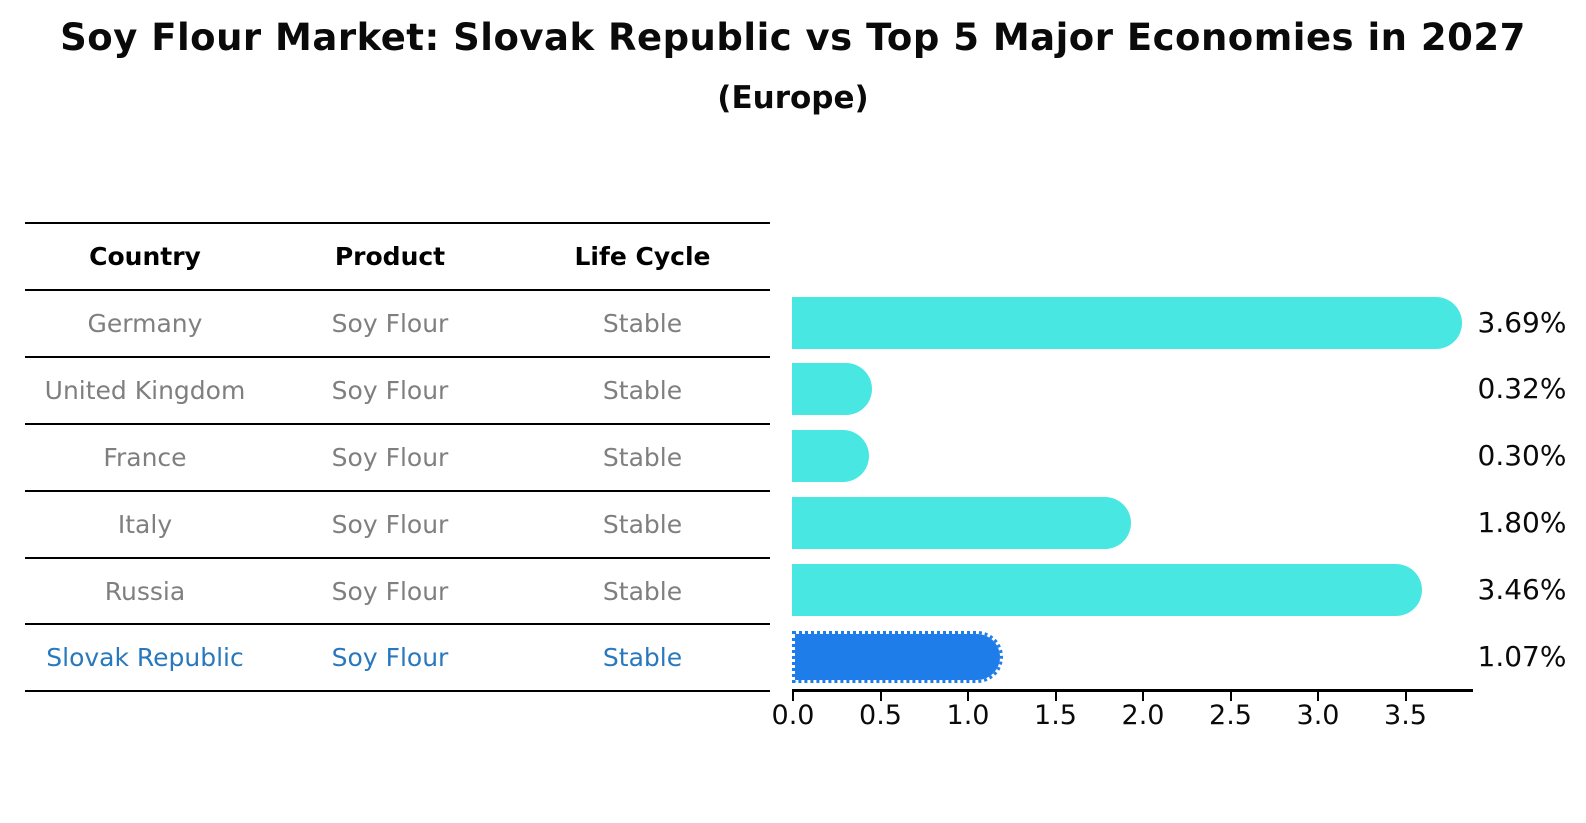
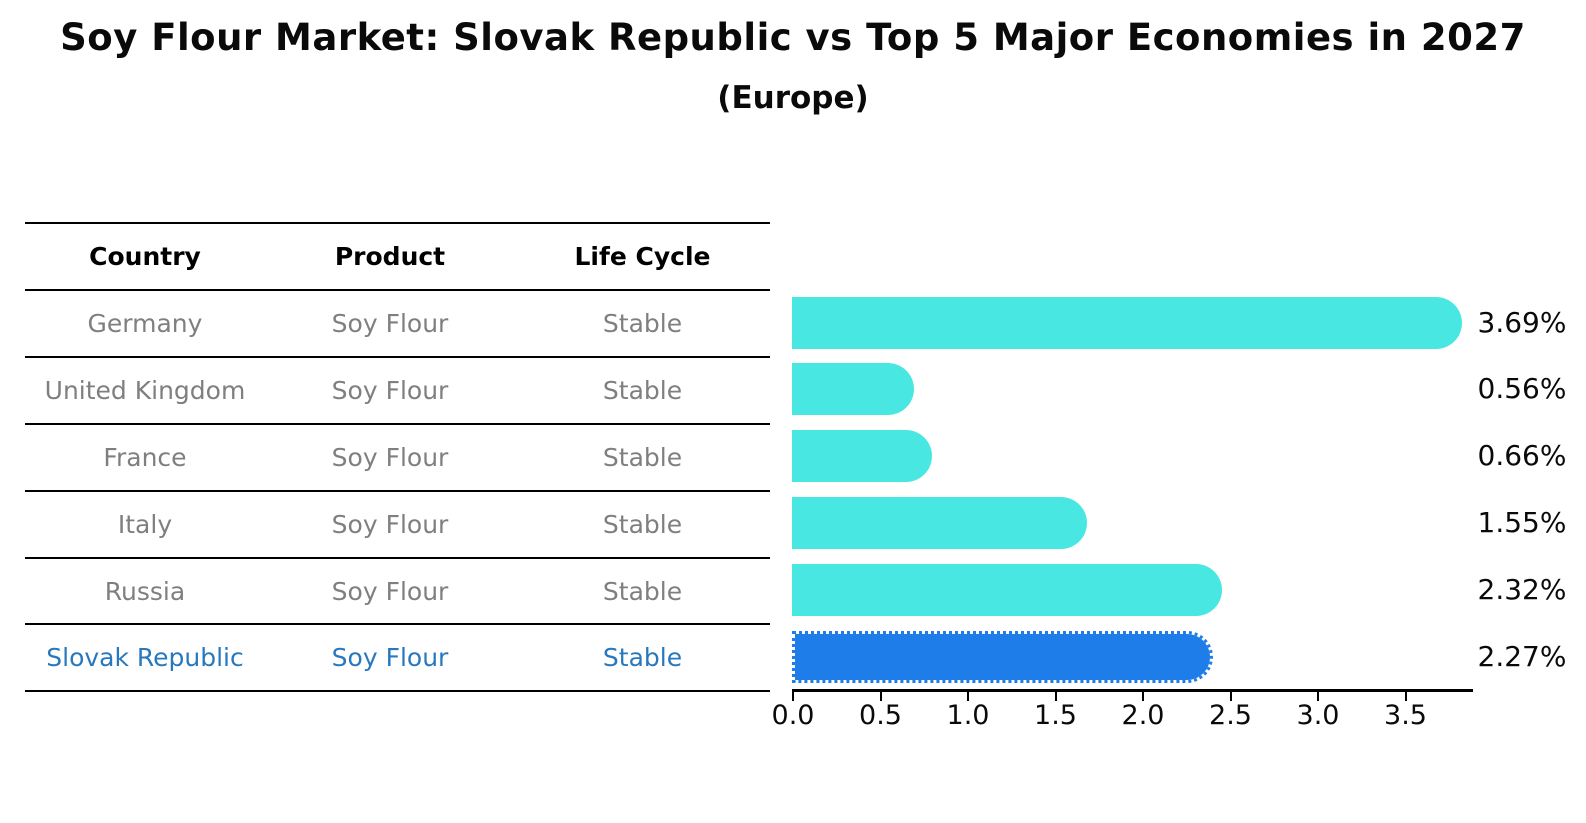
United Kingdom: 0.32% -> 0.56%
France: 0.30% -> 0.66%
Italy: 1.80% -> 1.55%
Russia: 3.46% -> 2.32%
Slovak Republic: 1.07% -> 2.27%
